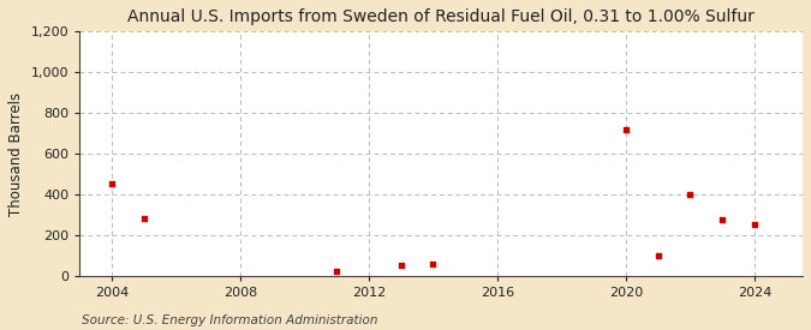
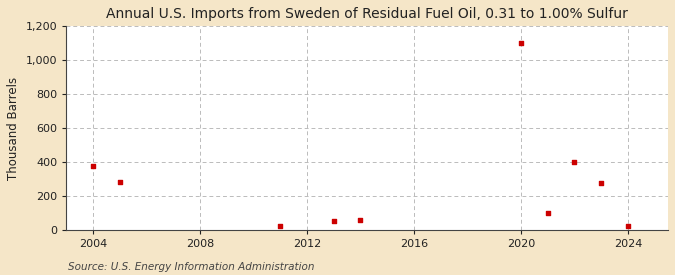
2004: 450 -> 380
2020: 720 -> 1,100
2024: 250 -> 20
